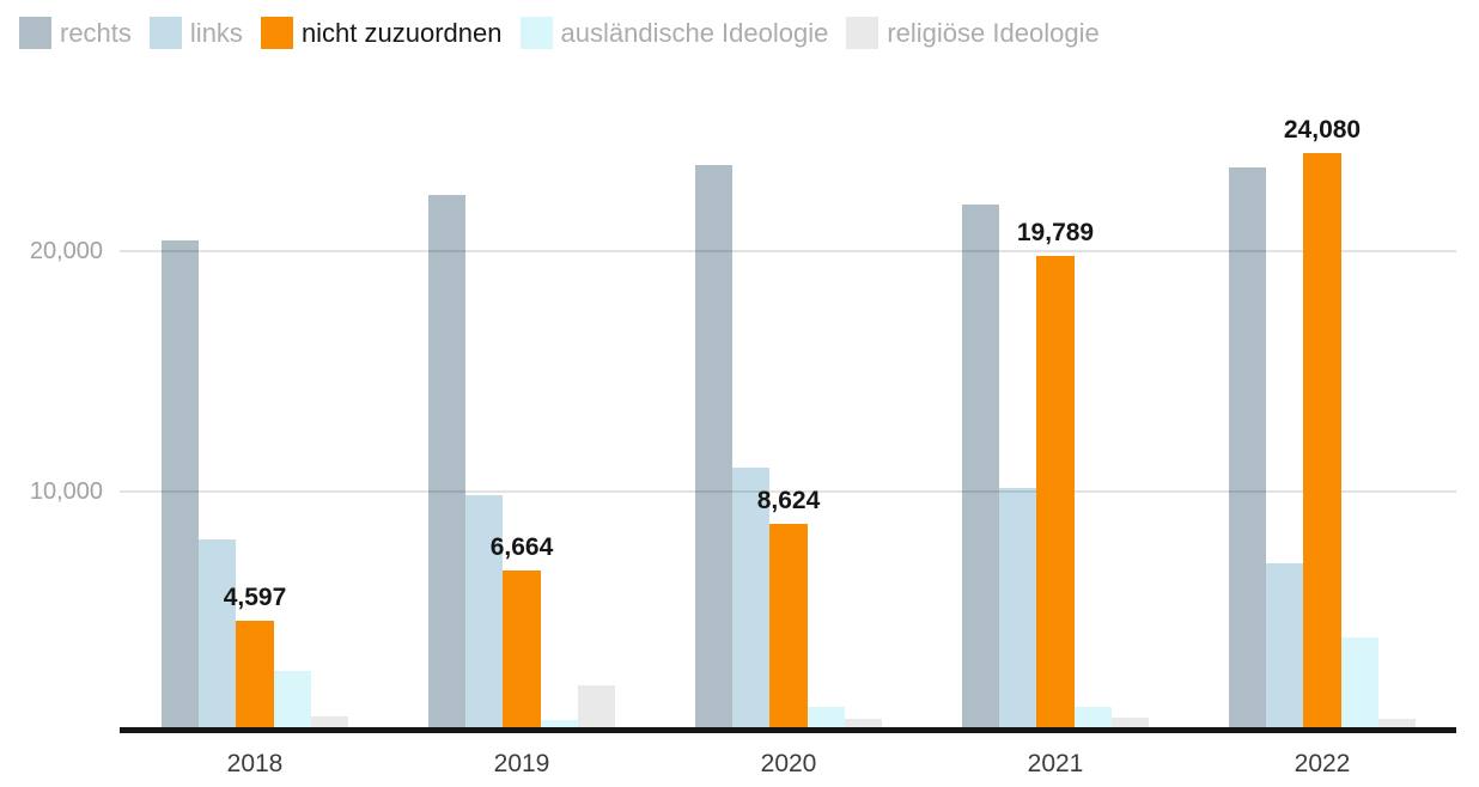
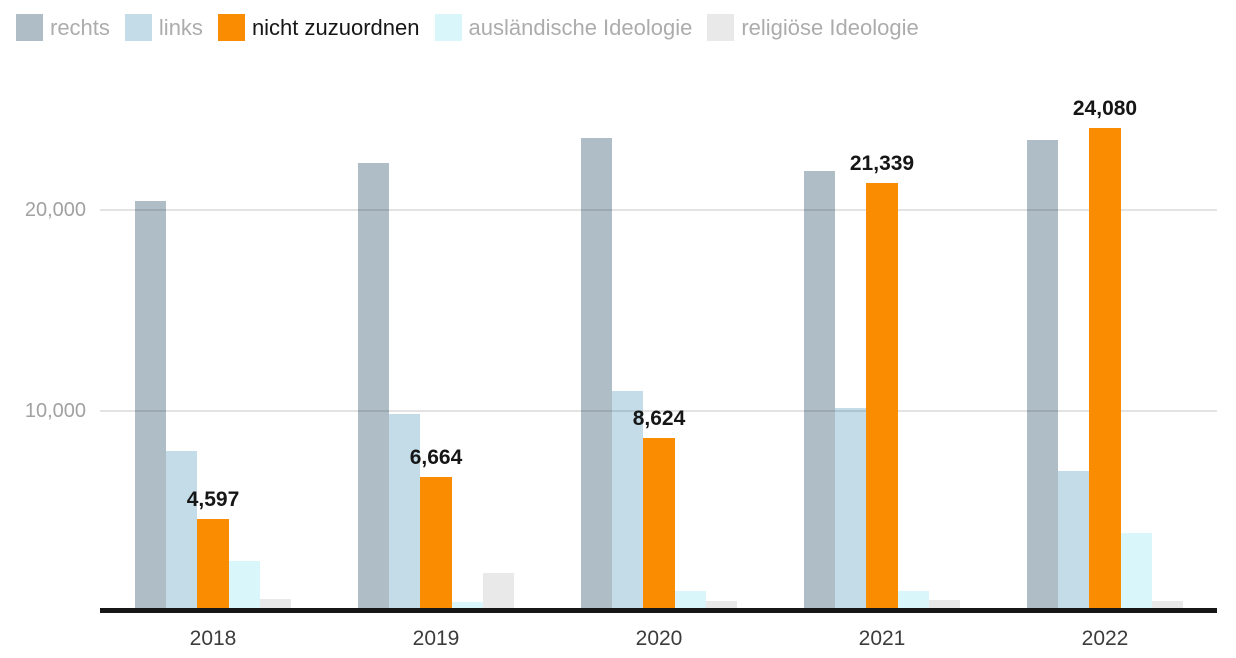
nicht zuzuordnen/2021: 19,789 -> 21,339
